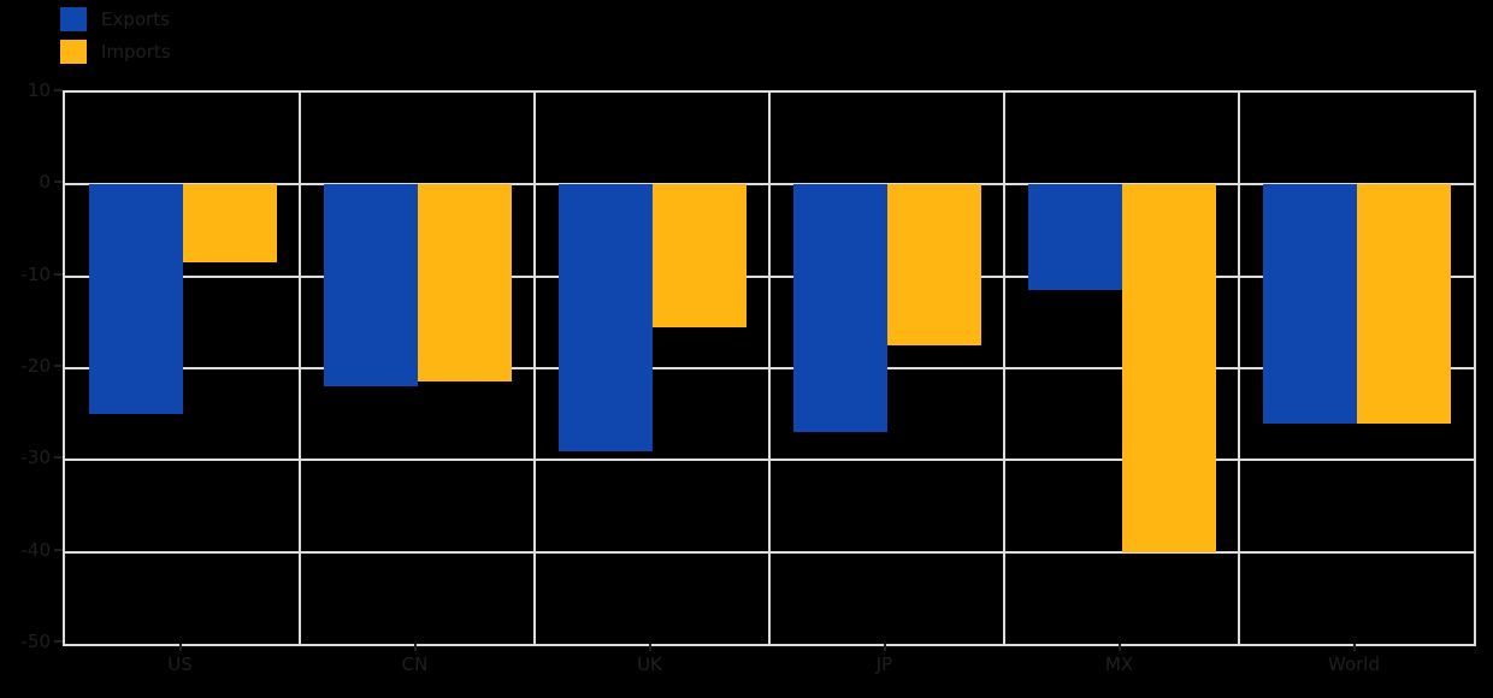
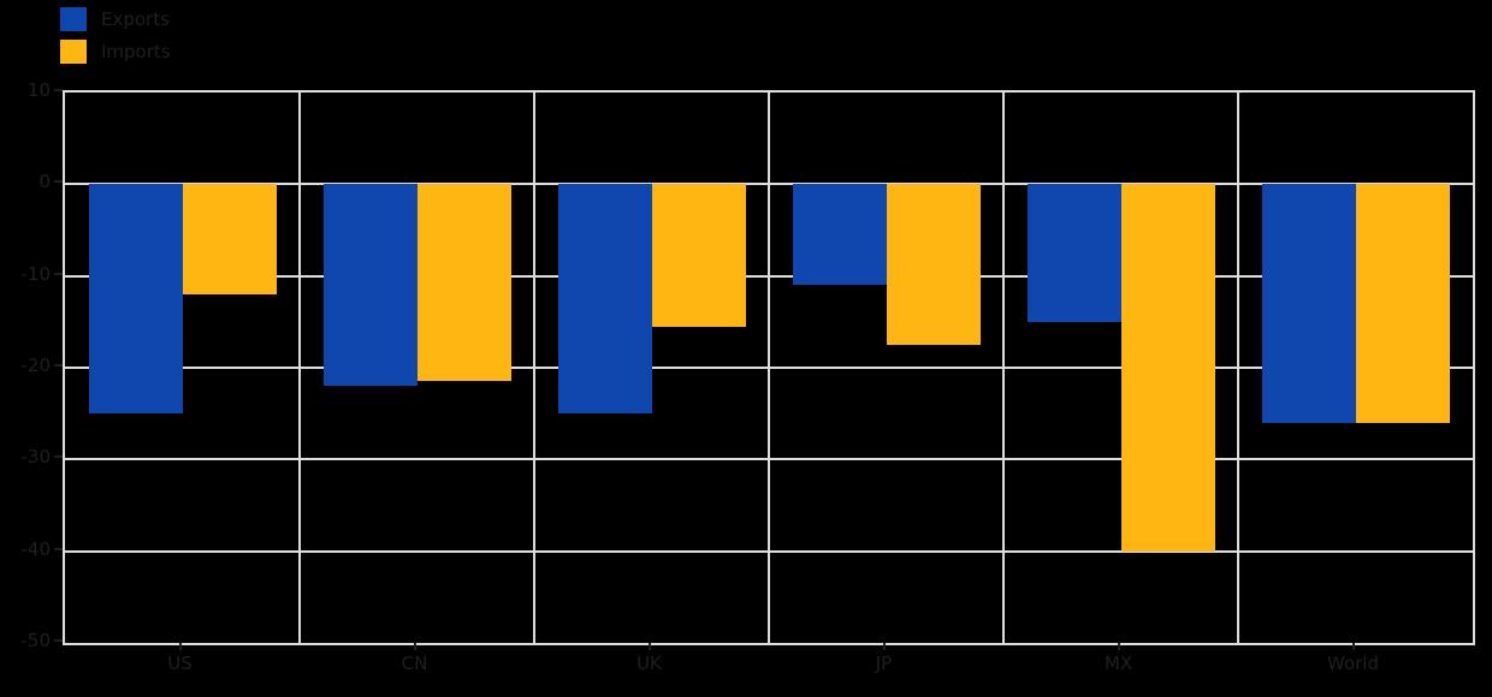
Imports/US: -8 -> -12
Exports/UK: -29 -> -25
Exports/JP: -27 -> -11
Exports/MX: -12 -> -15
